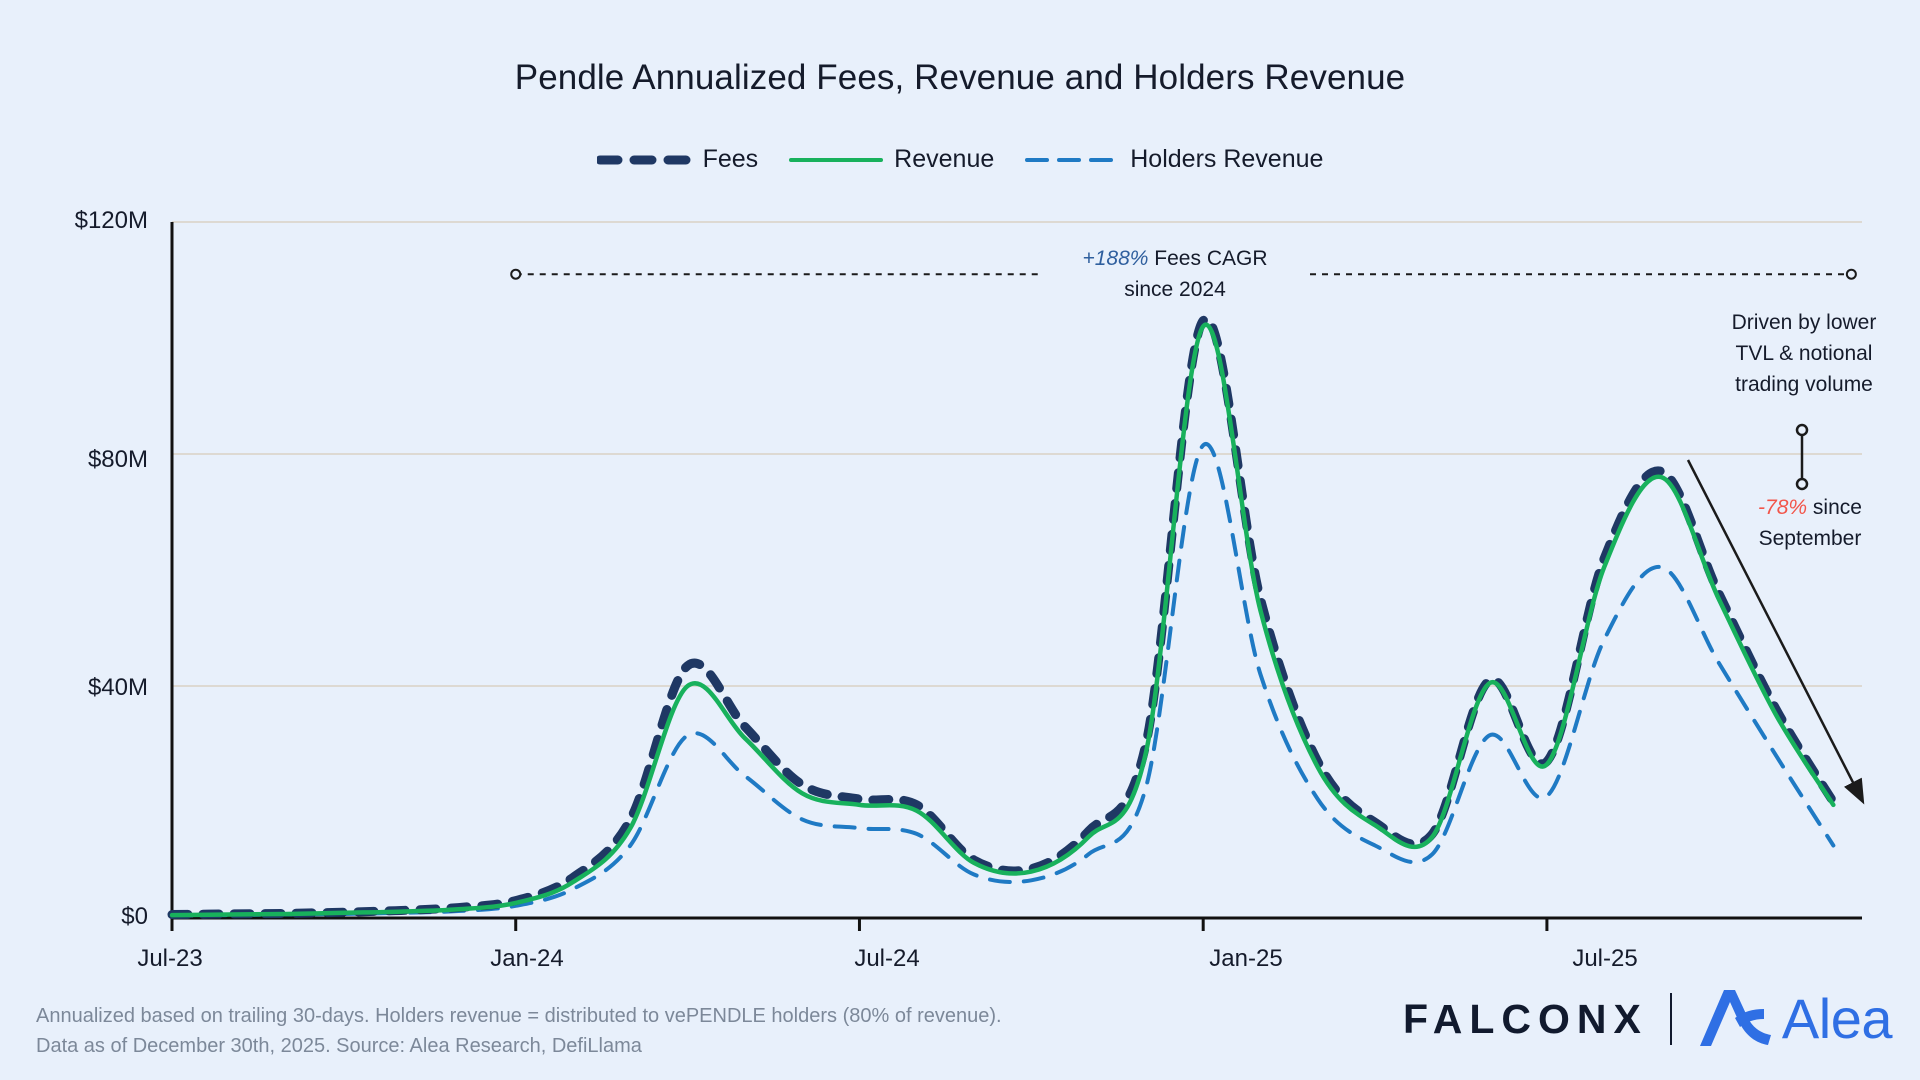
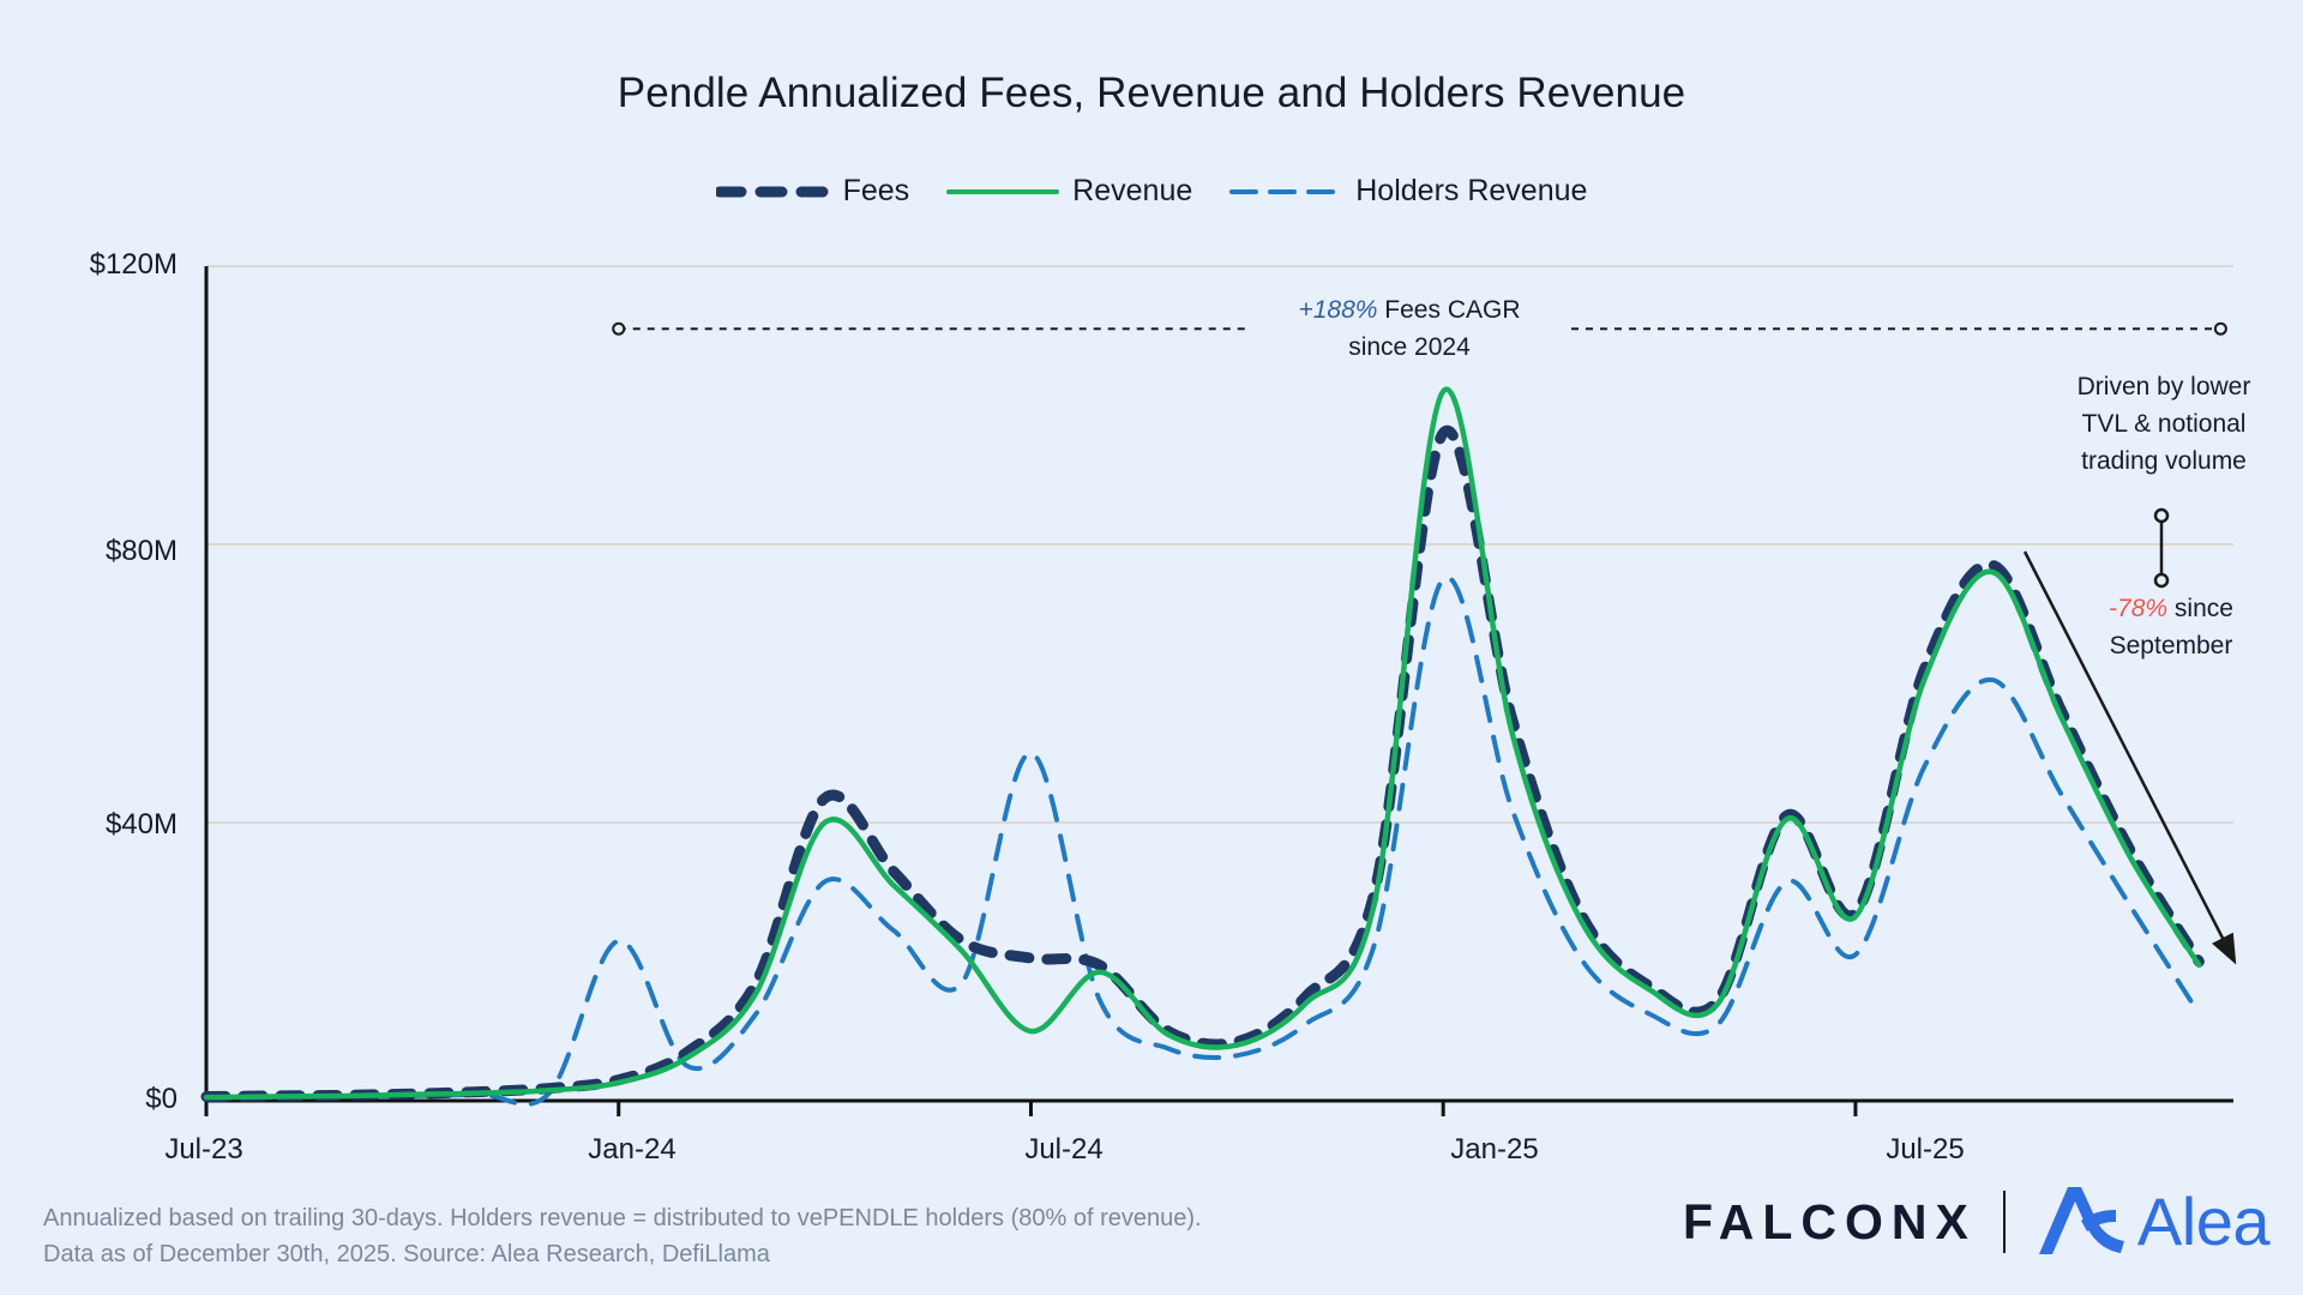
Holders Revenue/Jan-24: $2M -> $23M
Revenue/Jul-24: $20M -> $10M
Holders Revenue/Jul-24: $16M -> $50M
Fees/Jan-25: $103M -> $96M
Holders Revenue/Jan-25: $82M -> $75M
